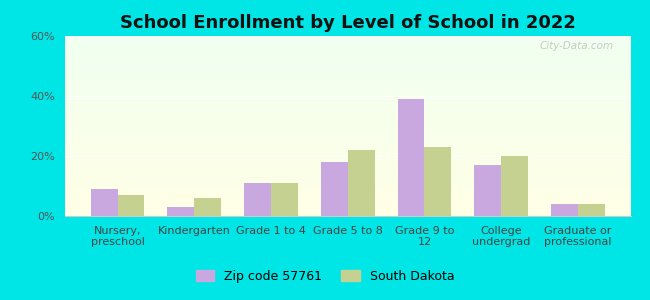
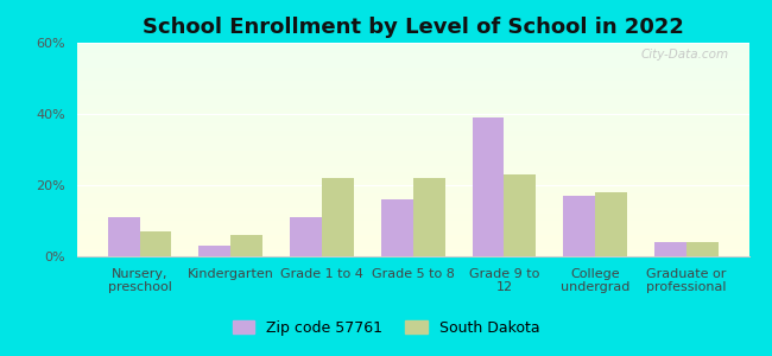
Zip code 57761/Nursery, preschool: 9% -> 11%
South Dakota/Grade 1 to 4: 11% -> 22%
Zip code 57761/Grade 5 to 8: 18% -> 16%
South Dakota/College undergrad: 20% -> 18%
